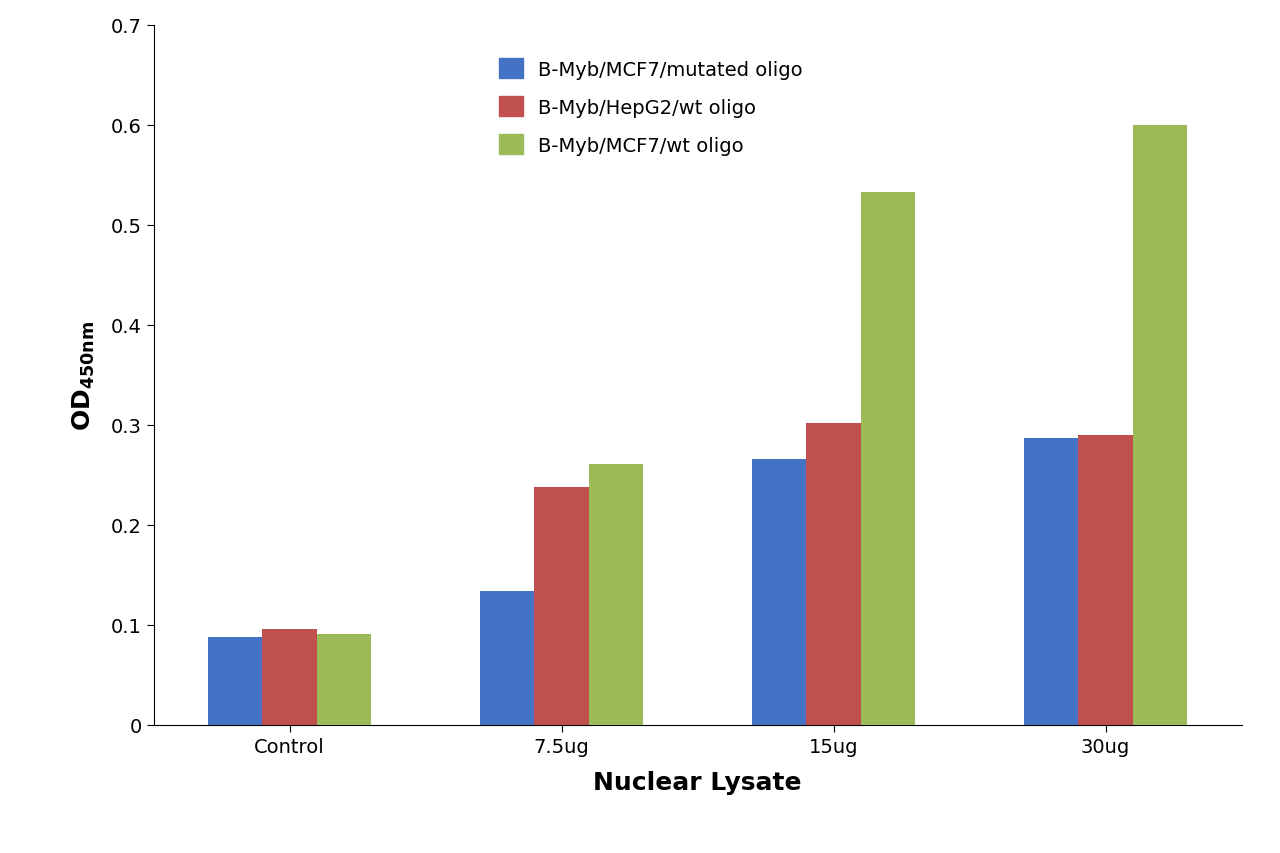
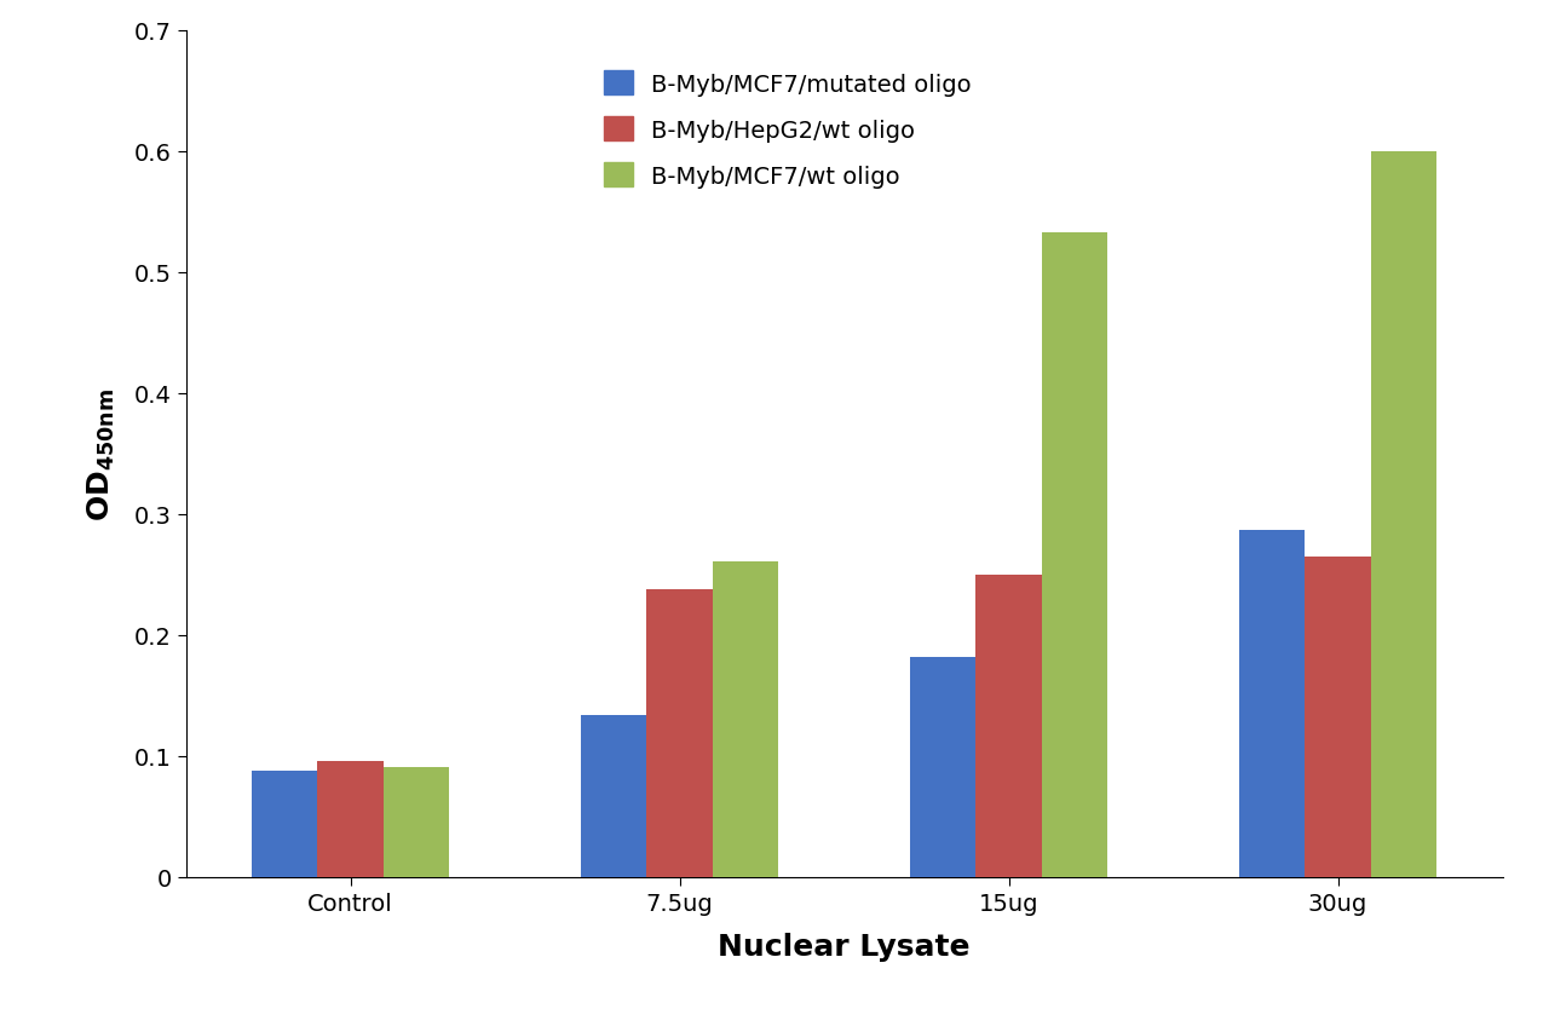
B-Myb/MCF7/mutated oligo/15ug: 0.266 -> 0.182
B-Myb/HepG2/wt oligo/15ug: 0.302 -> 0.250
B-Myb/HepG2/wt oligo/30ug: 0.290 -> 0.265
